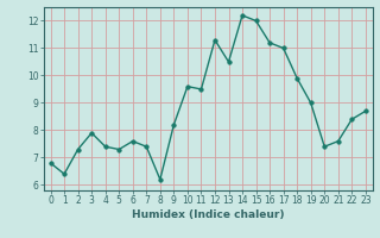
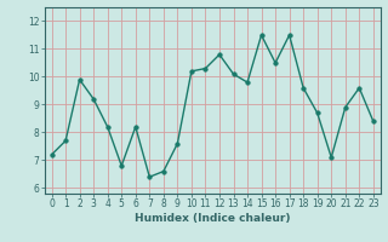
0: 6.8 -> 7.2
1: 6.4 -> 7.7
2: 7.3 -> 9.9
3: 7.9 -> 9.2
4: 7.4 -> 8.2
5: 7.3 -> 6.8
6: 7.6 -> 8.2
7: 7.4 -> 6.4
8: 6.2 -> 6.6
9: 8.2 -> 7.6
10: 9.6 -> 10.2
11: 9.5 -> 10.3
12: 11.3 -> 10.8
13: 10.5 -> 10.1
14: 12.2 -> 9.8
15: 12.0 -> 11.5
16: 11.2 -> 10.5
17: 11.0 -> 11.5
18: 9.9 -> 9.6
19: 9.0 -> 8.7
20: 7.4 -> 7.1
21: 7.6 -> 8.9
22: 8.4 -> 9.6
23: 8.7 -> 8.4
